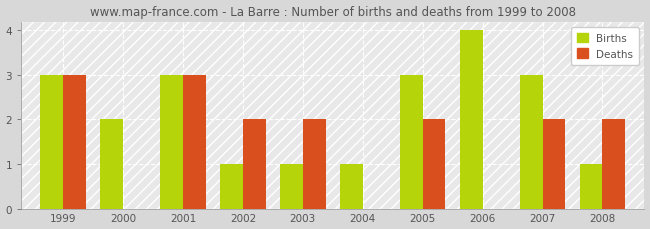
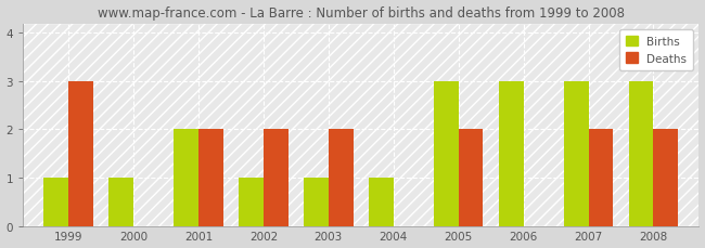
Births/1999: 3 -> 1
Births/2000: 2 -> 1
Births/2001: 3 -> 2
Deaths/2001: 3 -> 2
Births/2006: 4 -> 3
Births/2008: 1 -> 3
